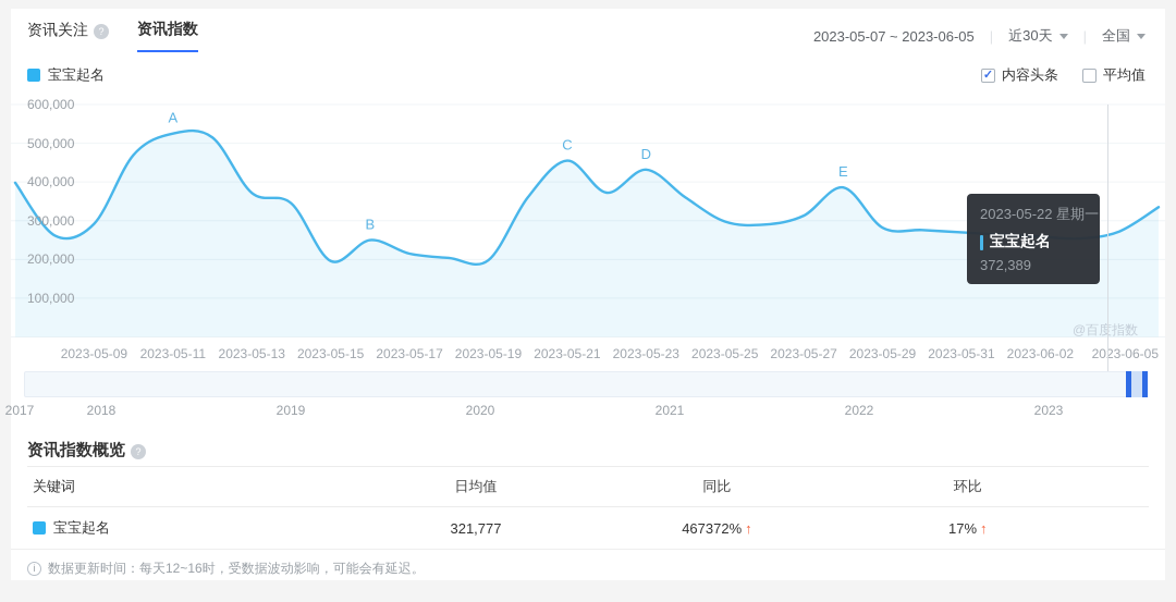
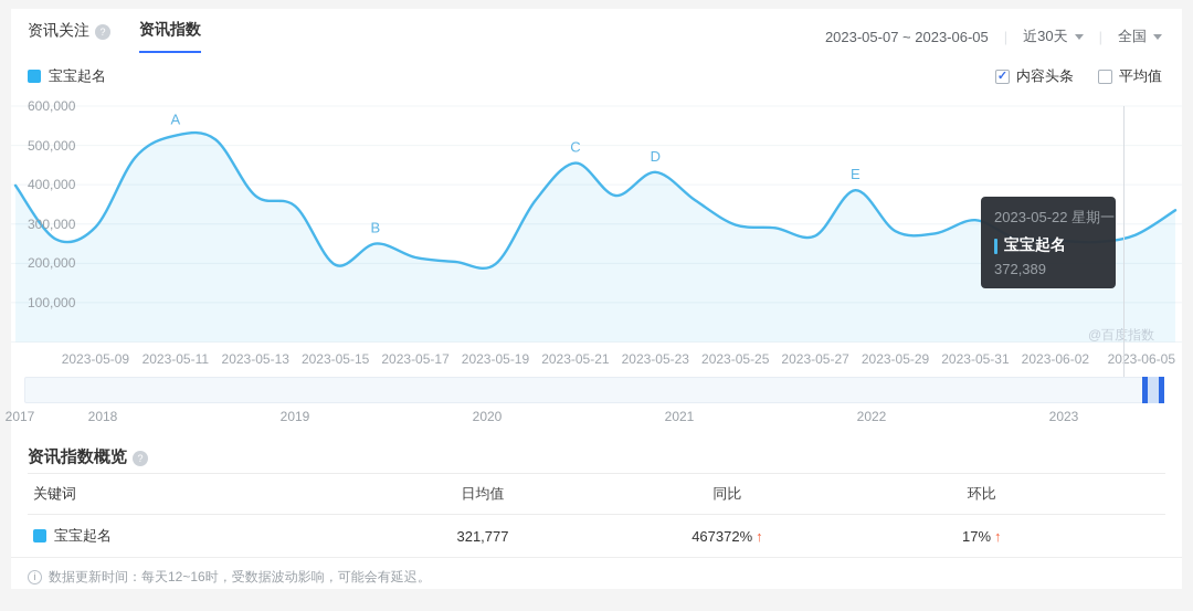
2023-05-27: 310000 -> 270000
2023-05-31: 270000 -> 310000
